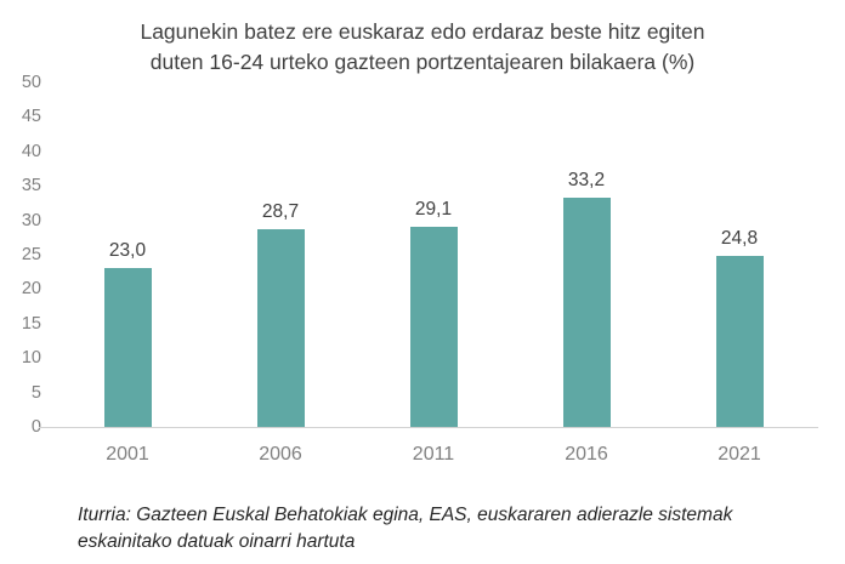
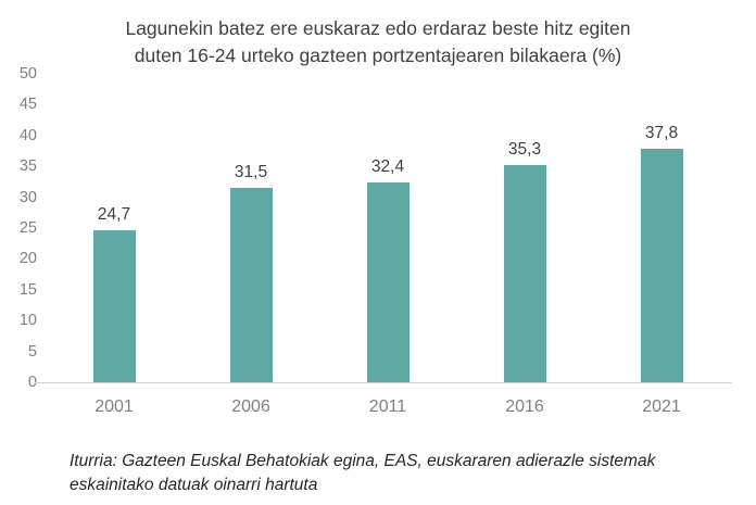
2001: 23,0 -> 24,7
2006: 28,7 -> 31,5
2011: 29,1 -> 32,4
2016: 33,2 -> 35,3
2021: 24,8 -> 37,8
